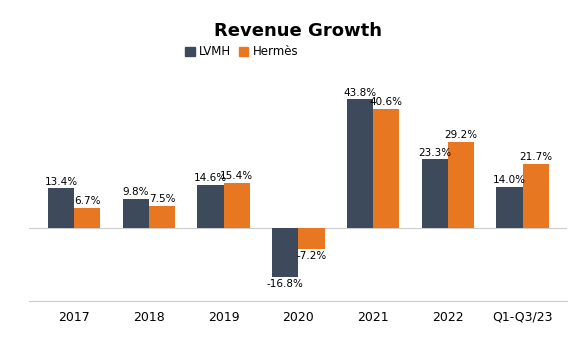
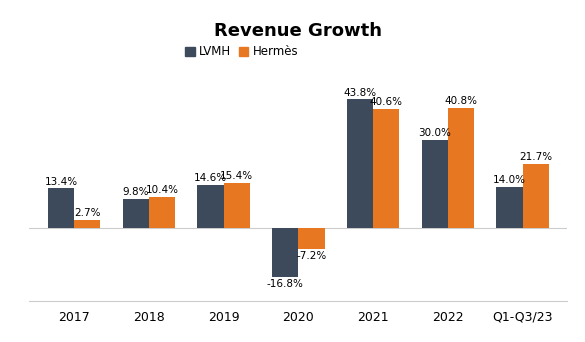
Hermès/2017: 6.7% -> 2.7%
Hermès/2018: 7.5% -> 10.4%
LVMH/2022: 23.3% -> 30.0%
Hermès/2022: 29.2% -> 40.8%
